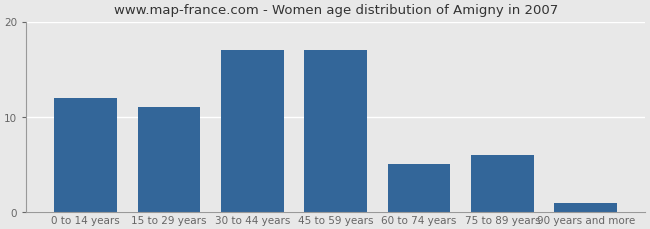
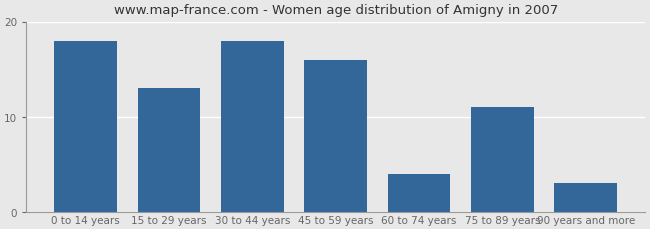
0 to 14 years: 12 -> 18
15 to 29 years: 11 -> 13
30 to 44 years: 17 -> 18
45 to 59 years: 17 -> 16
60 to 74 years: 5 -> 4
75 to 89 years: 6 -> 11
90 years and more: 1 -> 3
